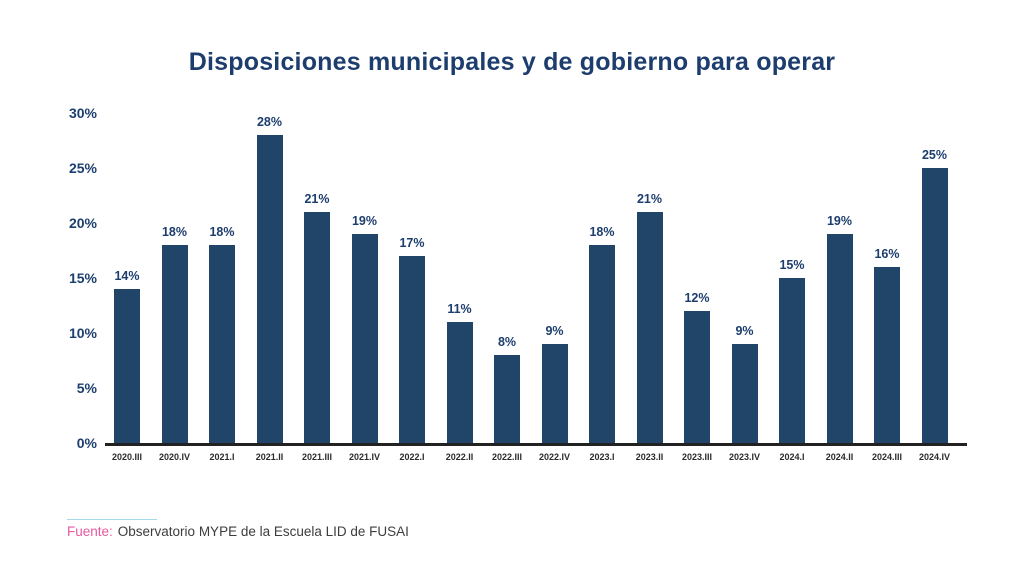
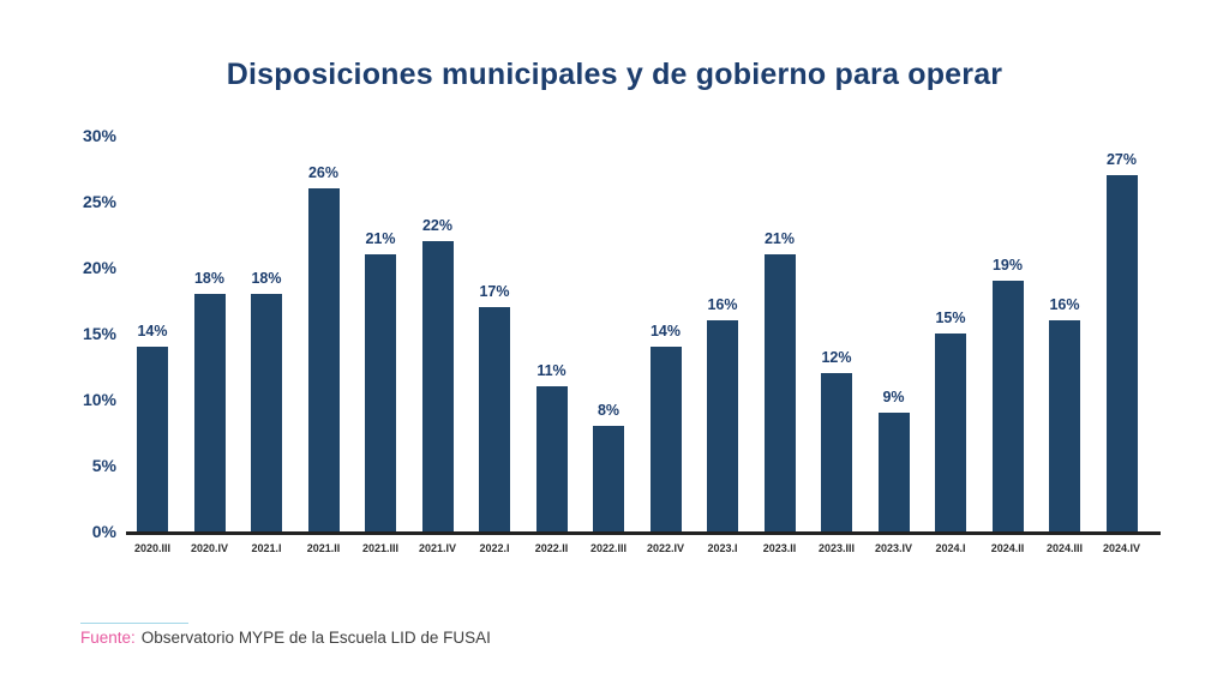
2021.II: 28% -> 26%
2021.IV: 19% -> 22%
2022.IV: 9% -> 14%
2023.I: 18% -> 16%
2024.IV: 25% -> 27%
